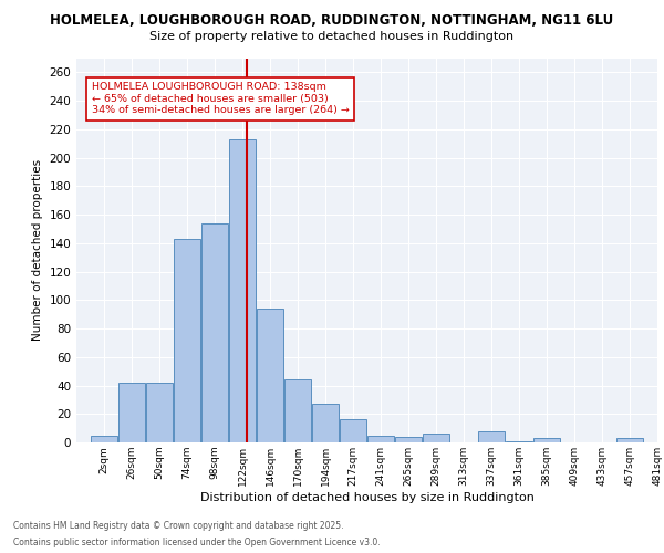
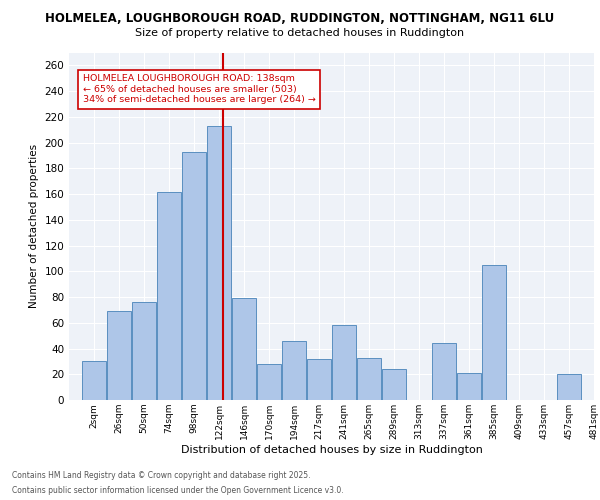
2sqm: 5 -> 30
26sqm: 42 -> 69
50sqm: 42 -> 76
74sqm: 143 -> 162
98sqm: 154 -> 193
146sqm: 94 -> 79
170sqm: 44 -> 28
194sqm: 27 -> 46
217sqm: 16 -> 32
241sqm: 5 -> 58
265sqm: 4 -> 33
289sqm: 6 -> 24
337sqm: 8 -> 44
361sqm: 1 -> 21
385sqm: 3 -> 105
457sqm: 3 -> 20
